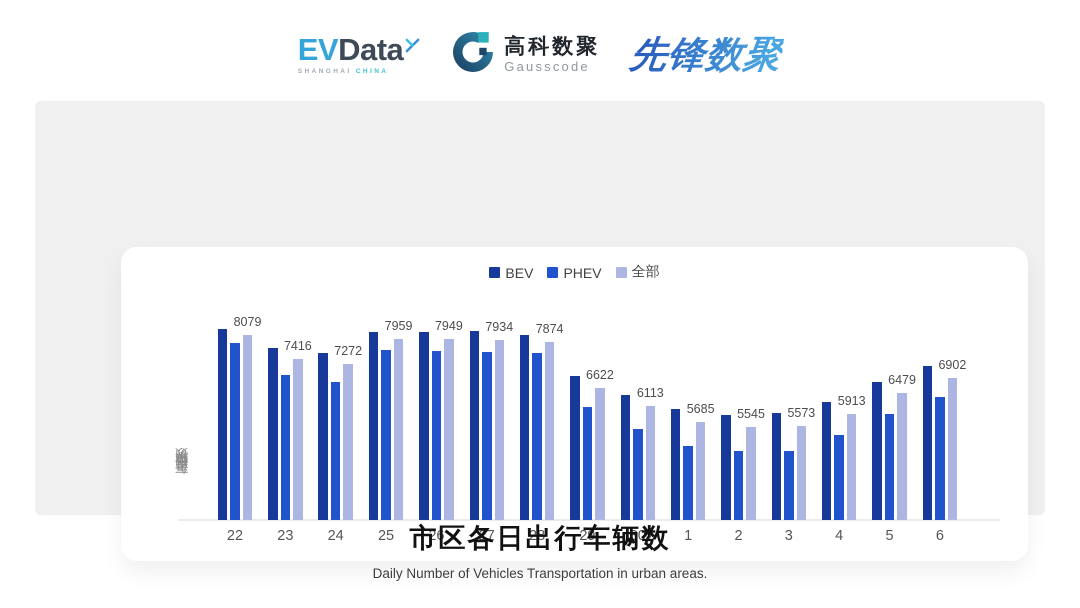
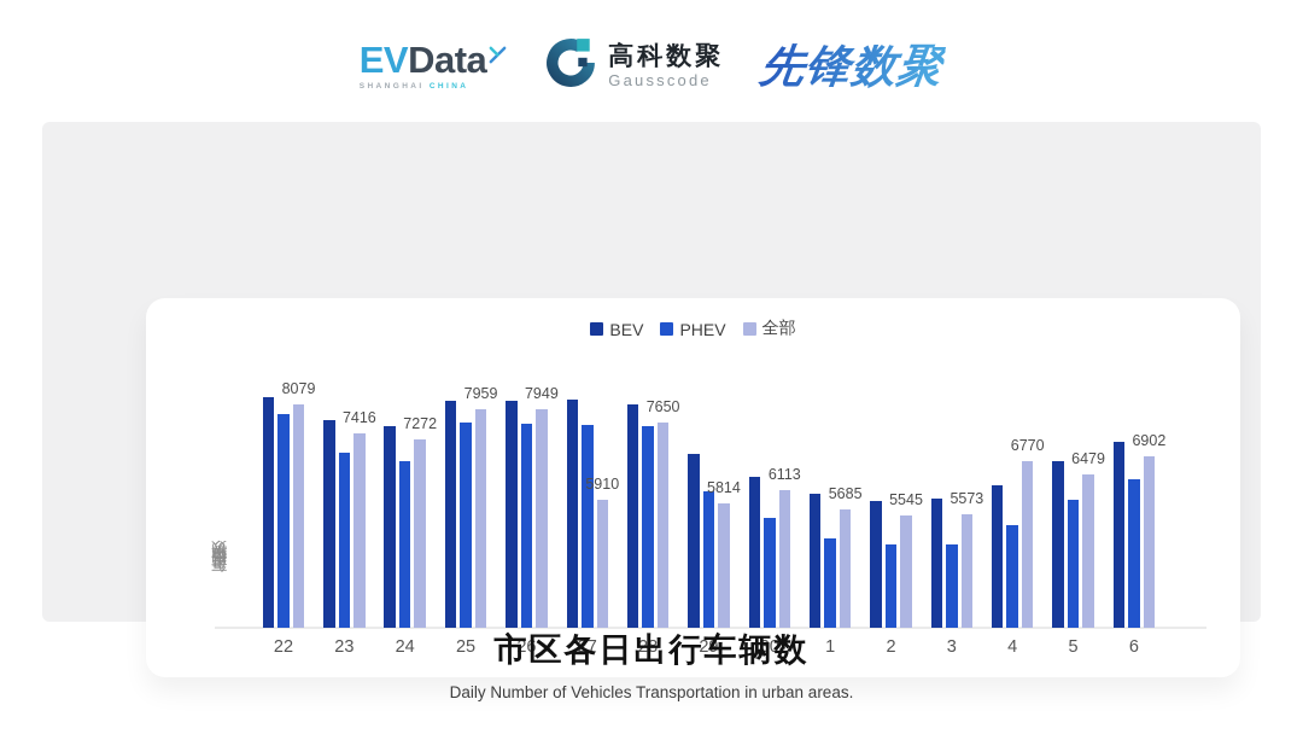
全部/27: 7934 -> 5910
全部/28: 7874 -> 7650
全部/29: 6622 -> 5814
全部/4: 5913 -> 6770
